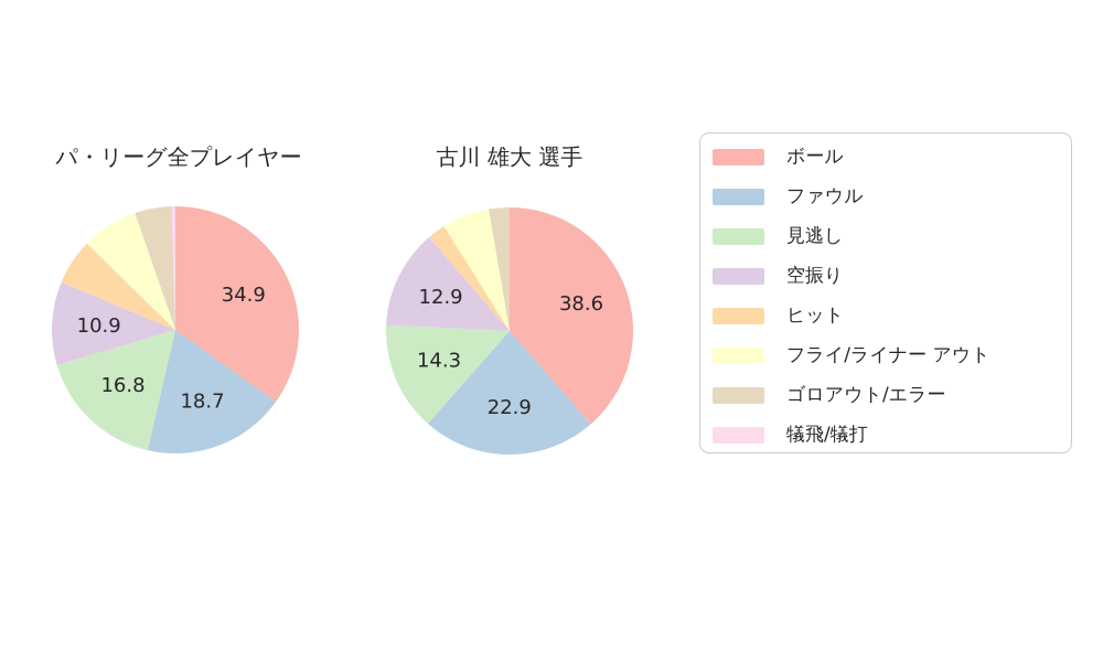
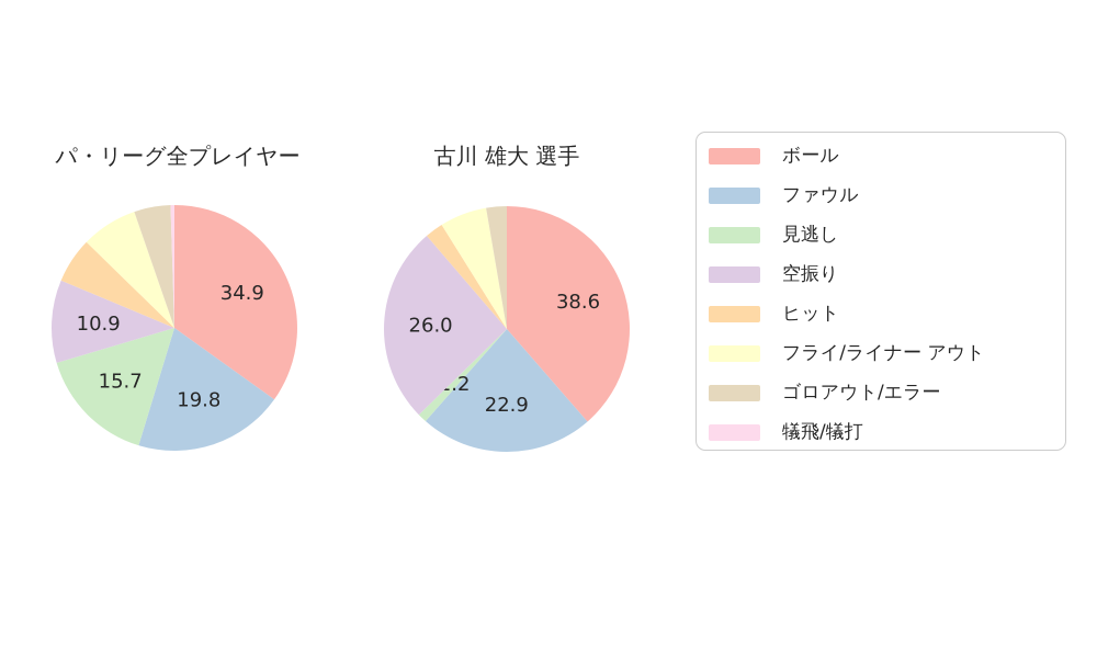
パ・リーグ全プレイヤー/ファウル: 18.7 -> 19.8
パ・リーグ全プレイヤー/見逃し: 16.8 -> 15.7
古川 雄大 選手/見逃し: 14.3 -> 1.2
古川 雄大 選手/空振り: 12.9 -> 26.0
